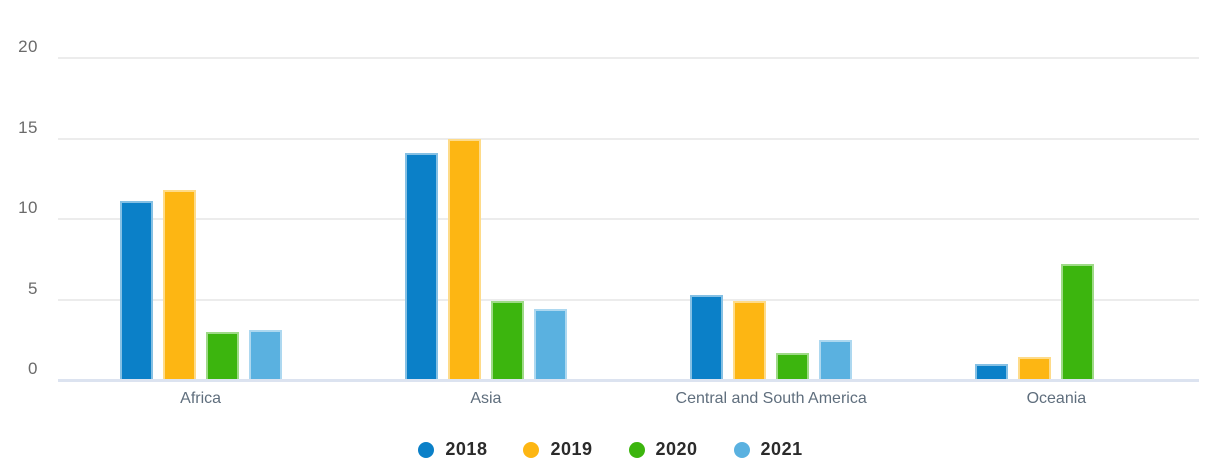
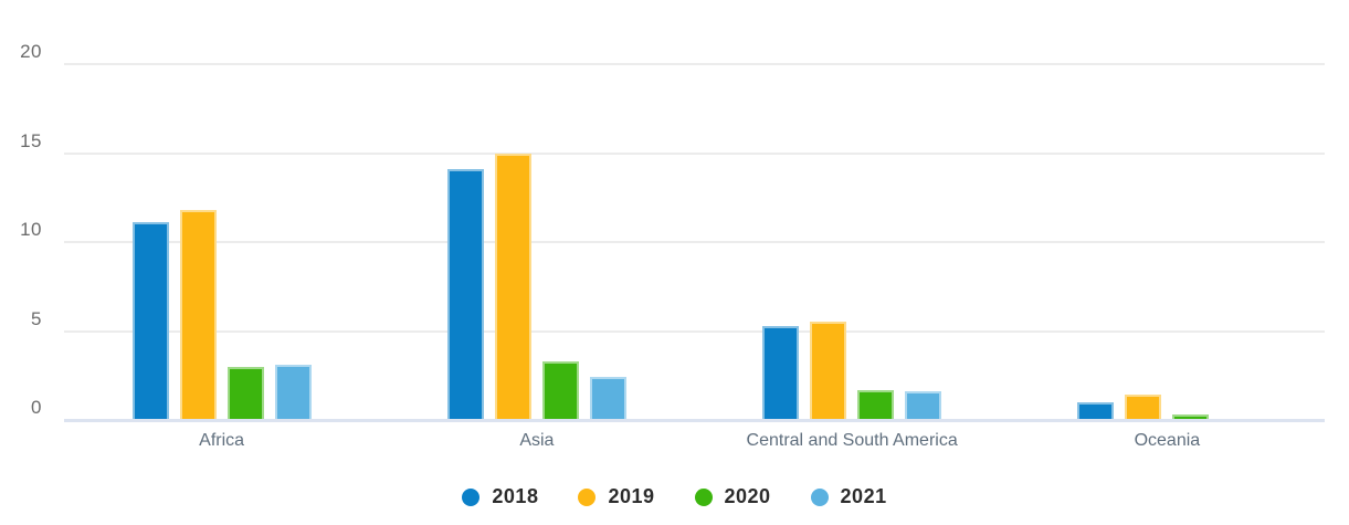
2020/Asia: 4.9 -> 3.3
2021/Asia: 4.4 -> 2.4
2019/Central and South America: 4.9 -> 5.5
2021/Central and South America: 2.5 -> 1.6
2020/Oceania: 7.2 -> 0.3
